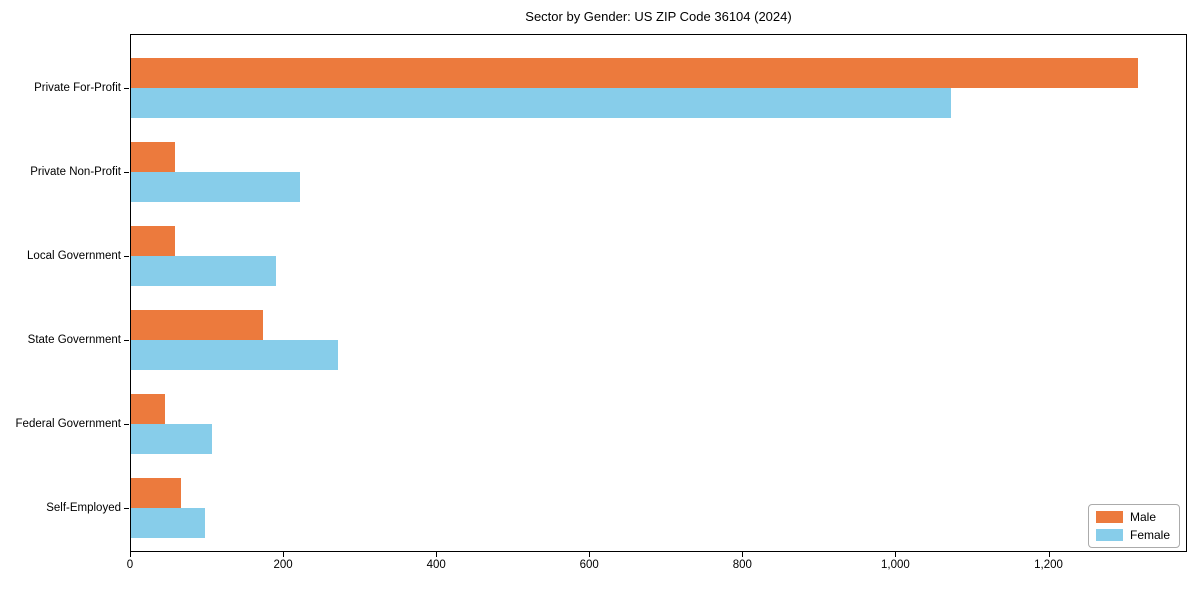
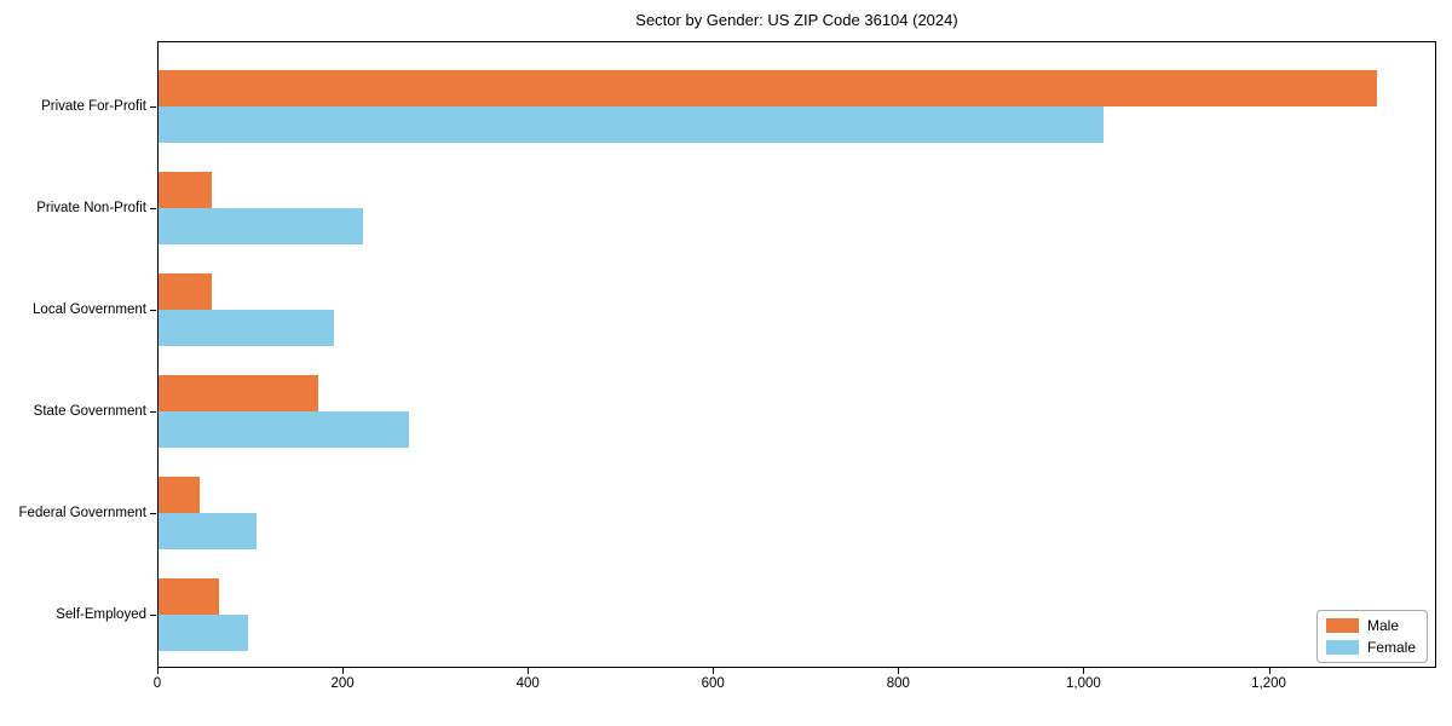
Female/Private For-Profit: 1070 -> 1020
